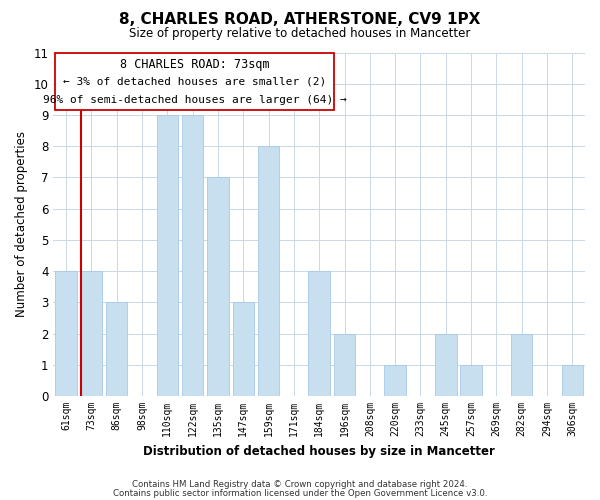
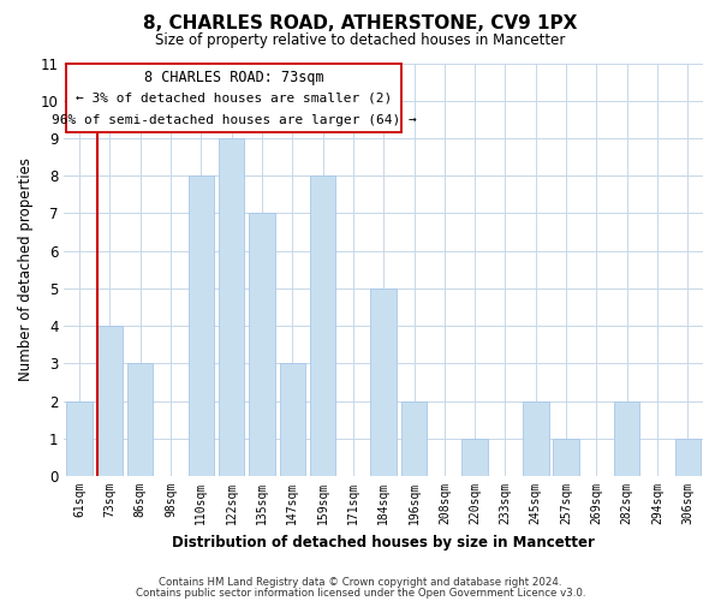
61sqm: 4 -> 2
110sqm: 9 -> 8
184sqm: 4 -> 5
